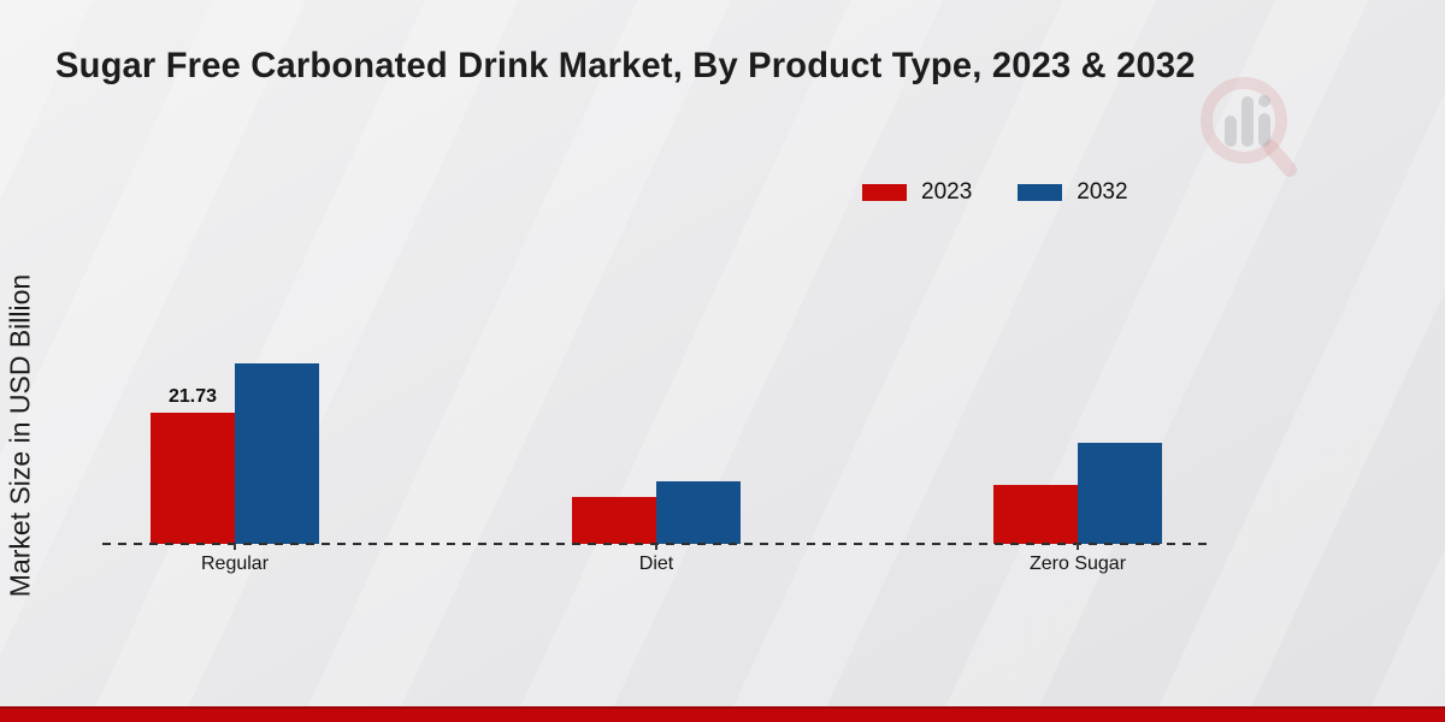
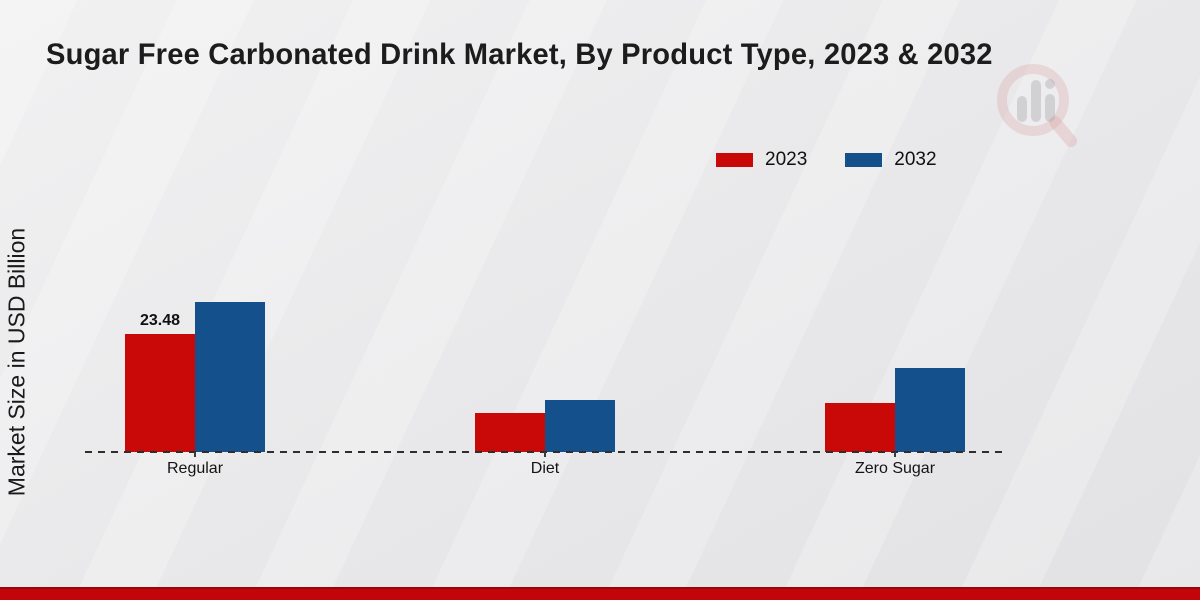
2023/Regular: 21.73 -> 23.48
